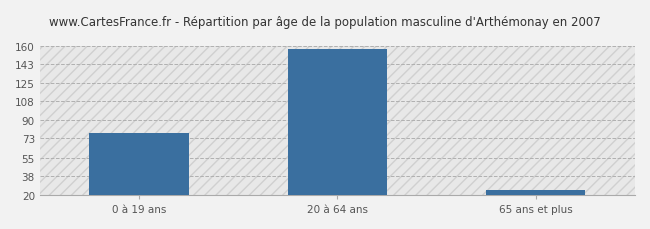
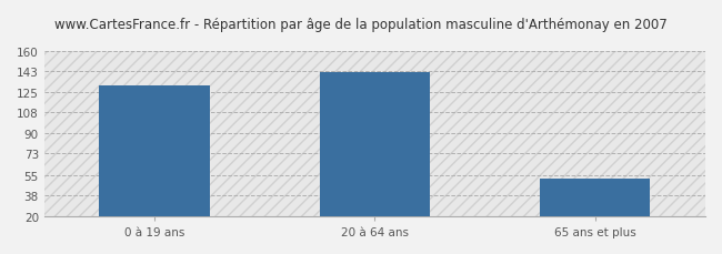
0 à 19 ans: 78 -> 131
20 à 64 ans: 157 -> 142
65 ans et plus: 25 -> 52
